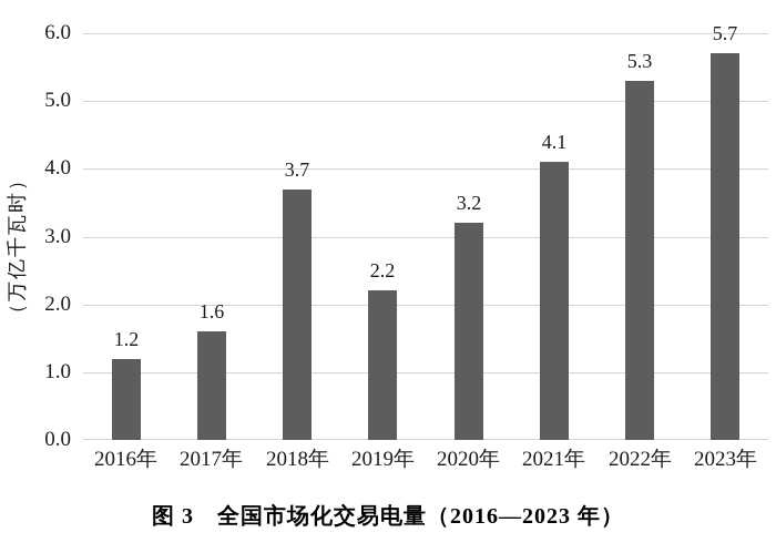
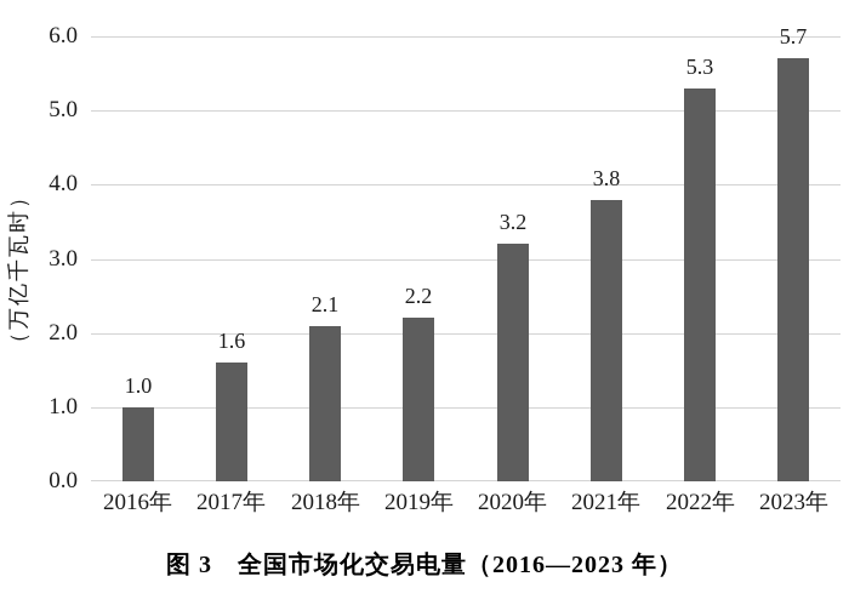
2016年: 1.2 -> 1.0
2018年: 3.7 -> 2.1
2021年: 4.1 -> 3.8
